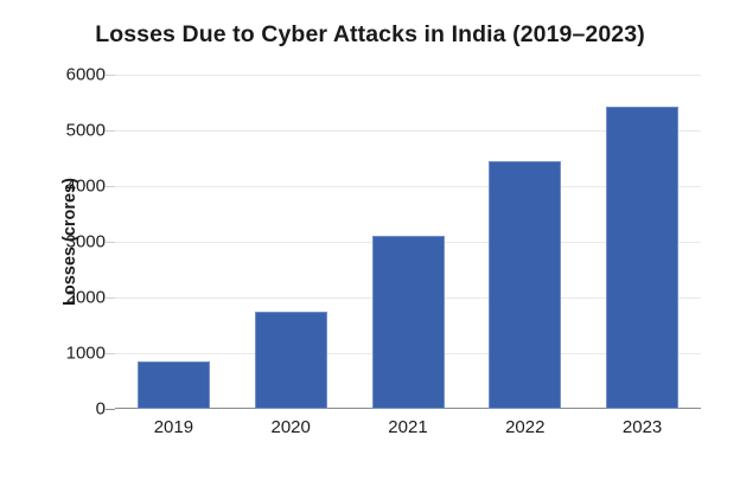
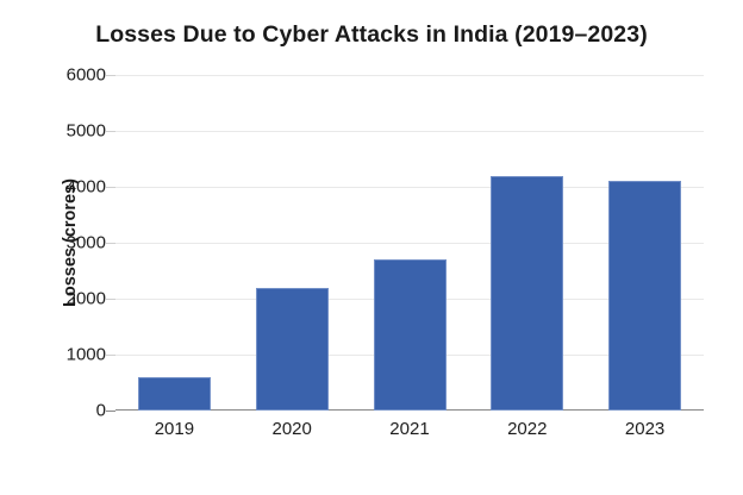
2019: 800 -> 600
2020: 1800 -> 2200
2021: 3100 -> 2700
2022: 4400 -> 4200
2023: 5400 -> 4100
